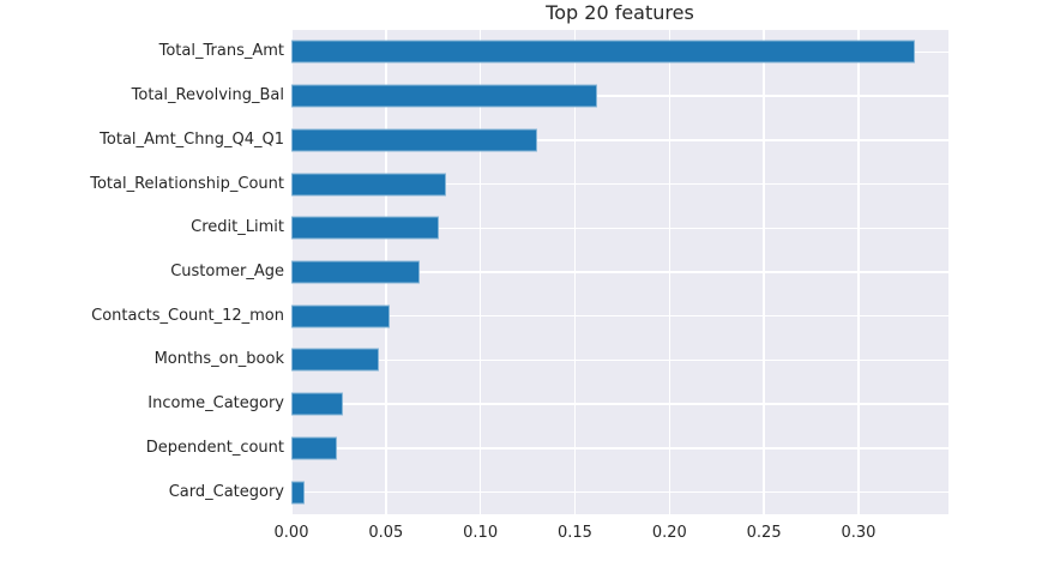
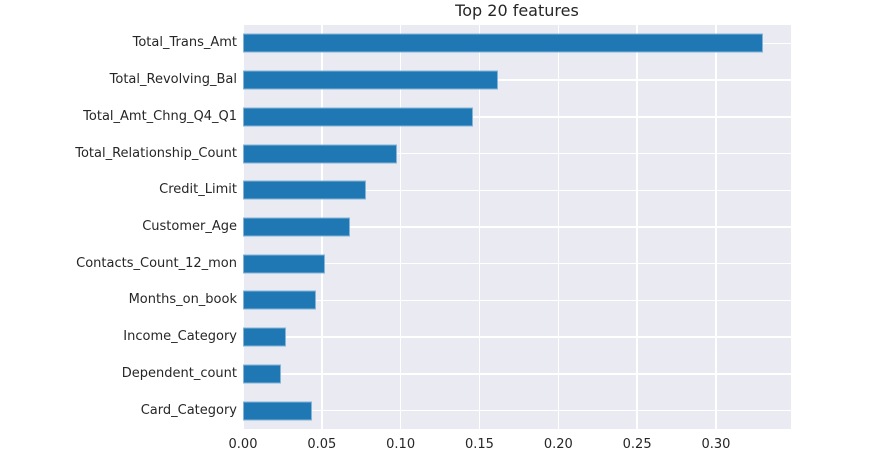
Total_Amt_Chng_Q4_Q1: 0.130 -> 0.146
Total_Relationship_Count: 0.082 -> 0.098
Card_Category: 0.007 -> 0.044
